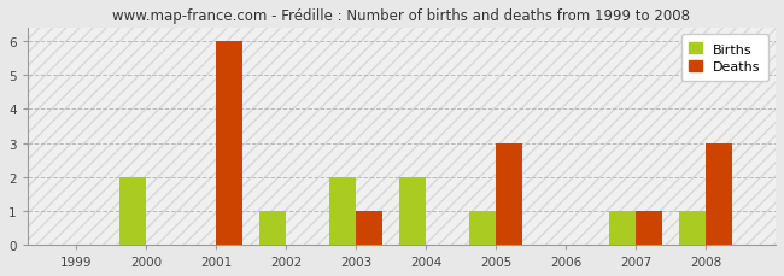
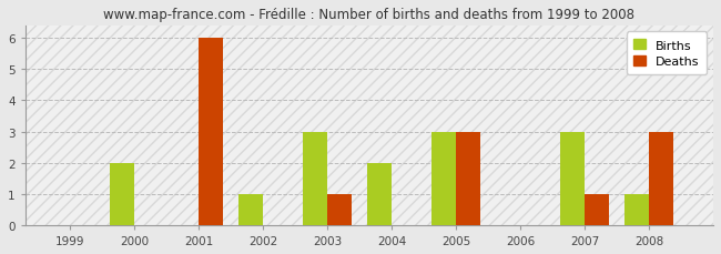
Births/2003: 2 -> 3
Births/2005: 1 -> 3
Births/2007: 1 -> 3
